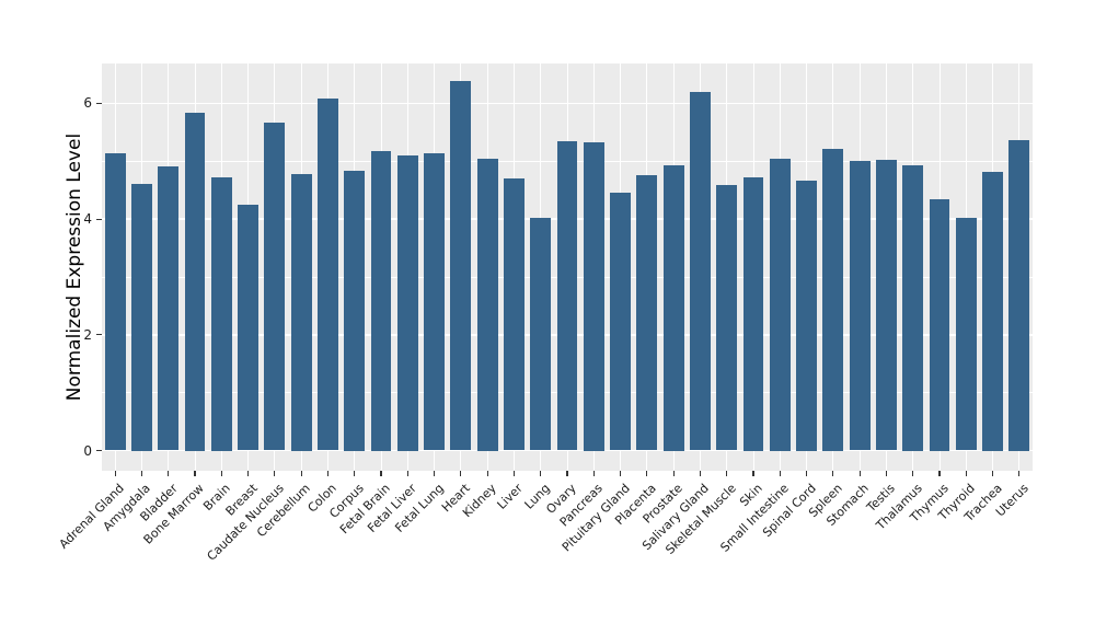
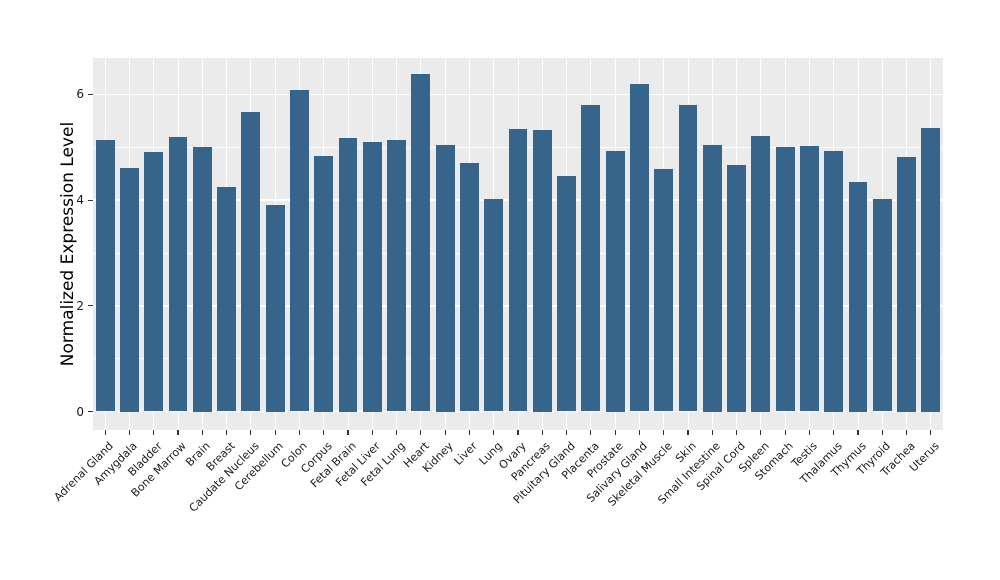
Bone Marrow: 5.8 -> 5.2
Brain: 4.7 -> 5.0
Cerebellum: 4.8 -> 3.9
Placenta: 4.8 -> 5.8
Skin: 4.7 -> 5.8
